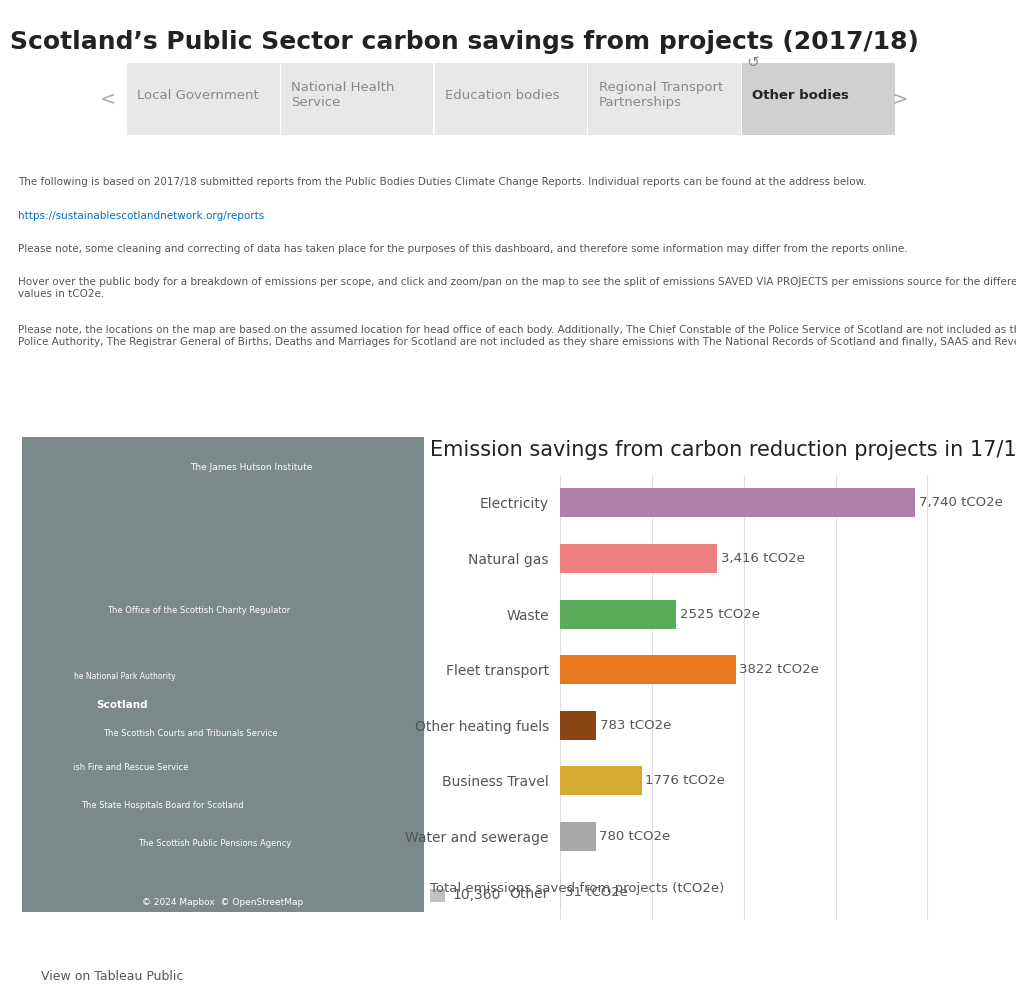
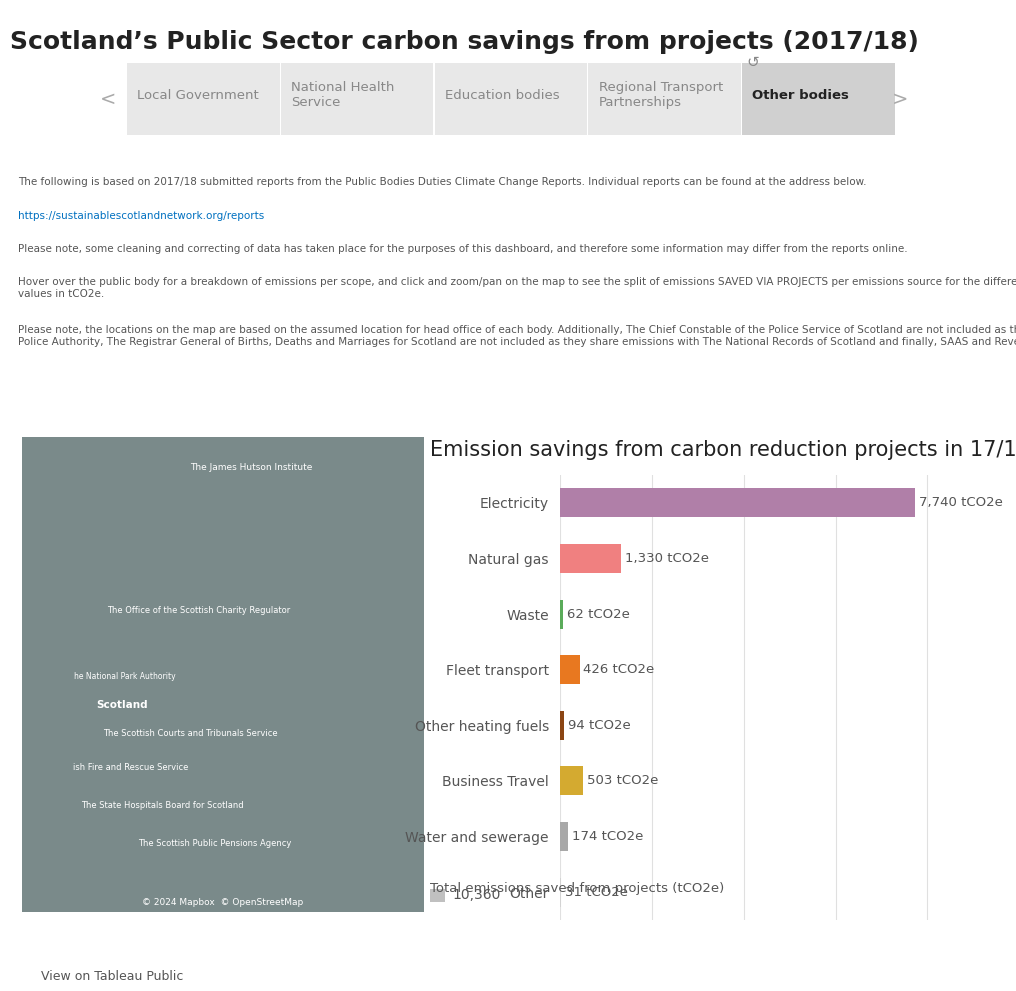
Natural gas: 3,416 -> 1,330
Waste: 2525 -> 62
Fleet transport: 3822 -> 426
Other heating fuels: 783 -> 94
Business Travel: 1776 -> 503
Water and sewerage: 780 -> 174
